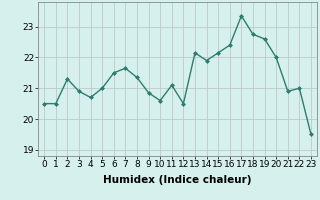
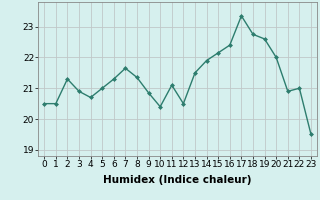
6: 21.50 -> 21.30
10: 20.60 -> 20.40
13: 22.15 -> 21.50
